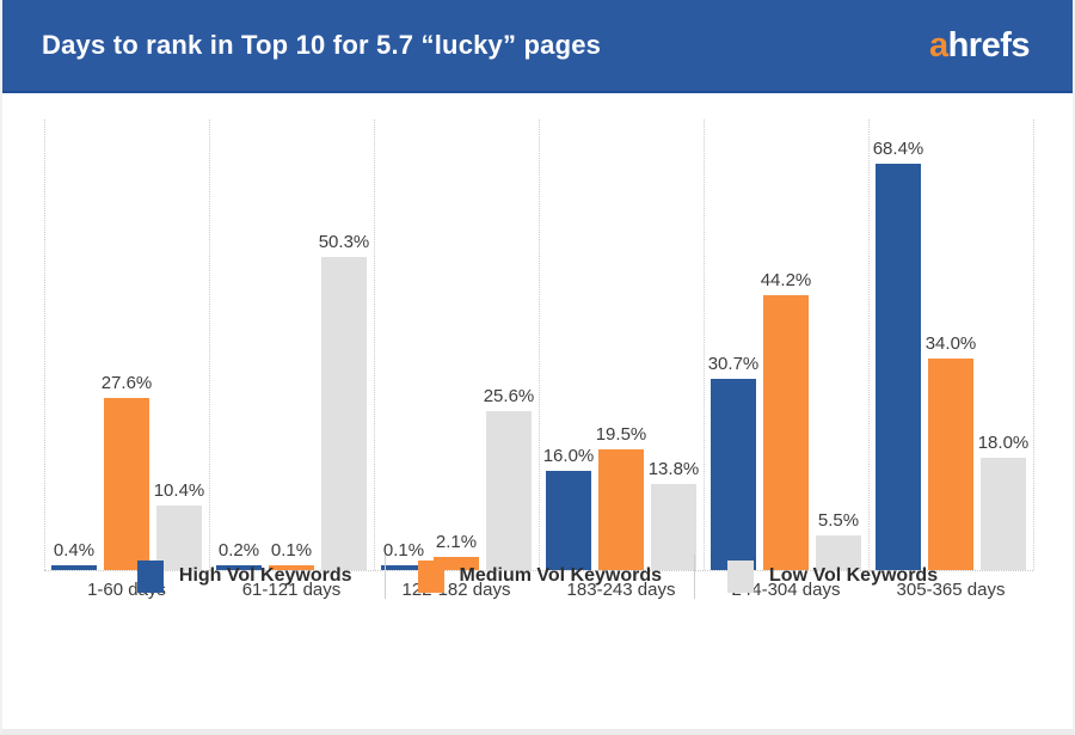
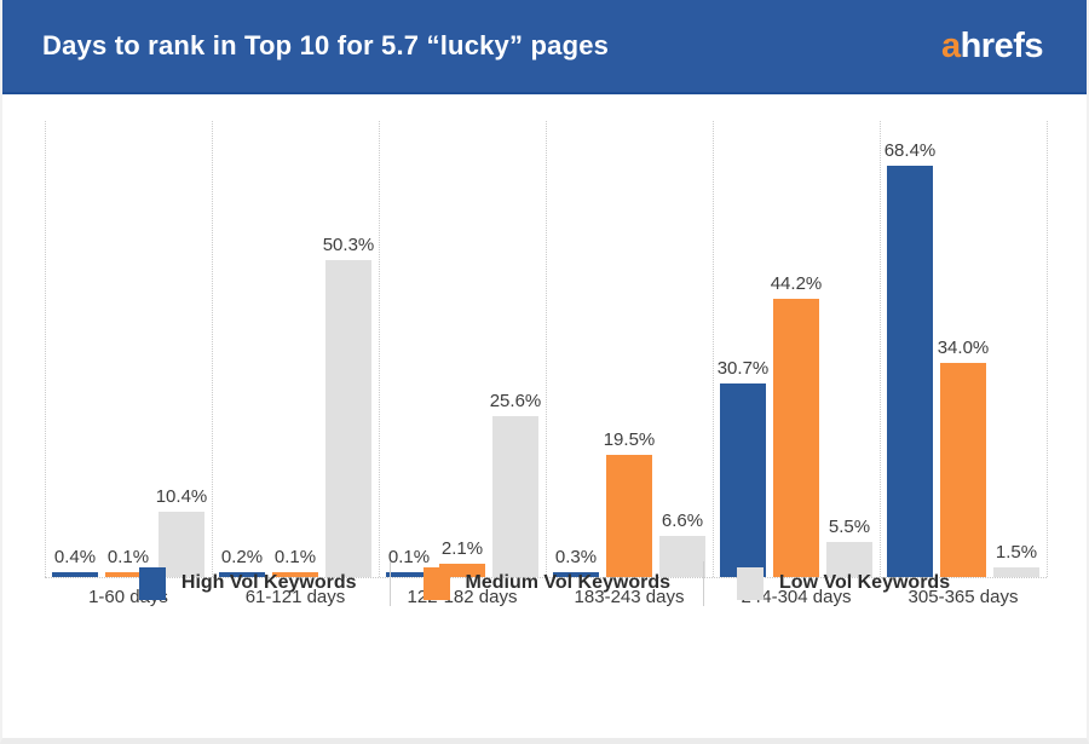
Medium Vol Keywords/1-60 days: 27.6% -> 0.1%
High Vol Keywords/183-243 days: 16.0% -> 0.3%
Low Vol Keywords/183-243 days: 13.8% -> 6.6%
Low Vol Keywords/305-365 days: 18.0% -> 1.5%
